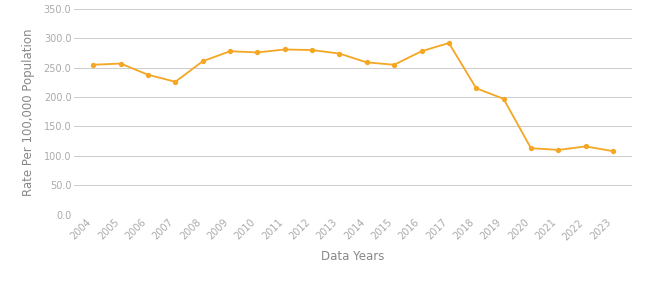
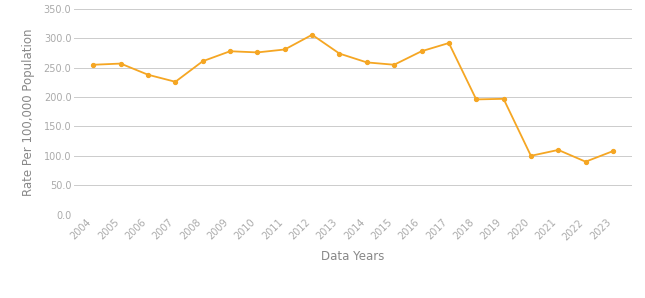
2012: 280 -> 306
2018: 215 -> 196
2020: 113 -> 100
2022: 116 -> 90
